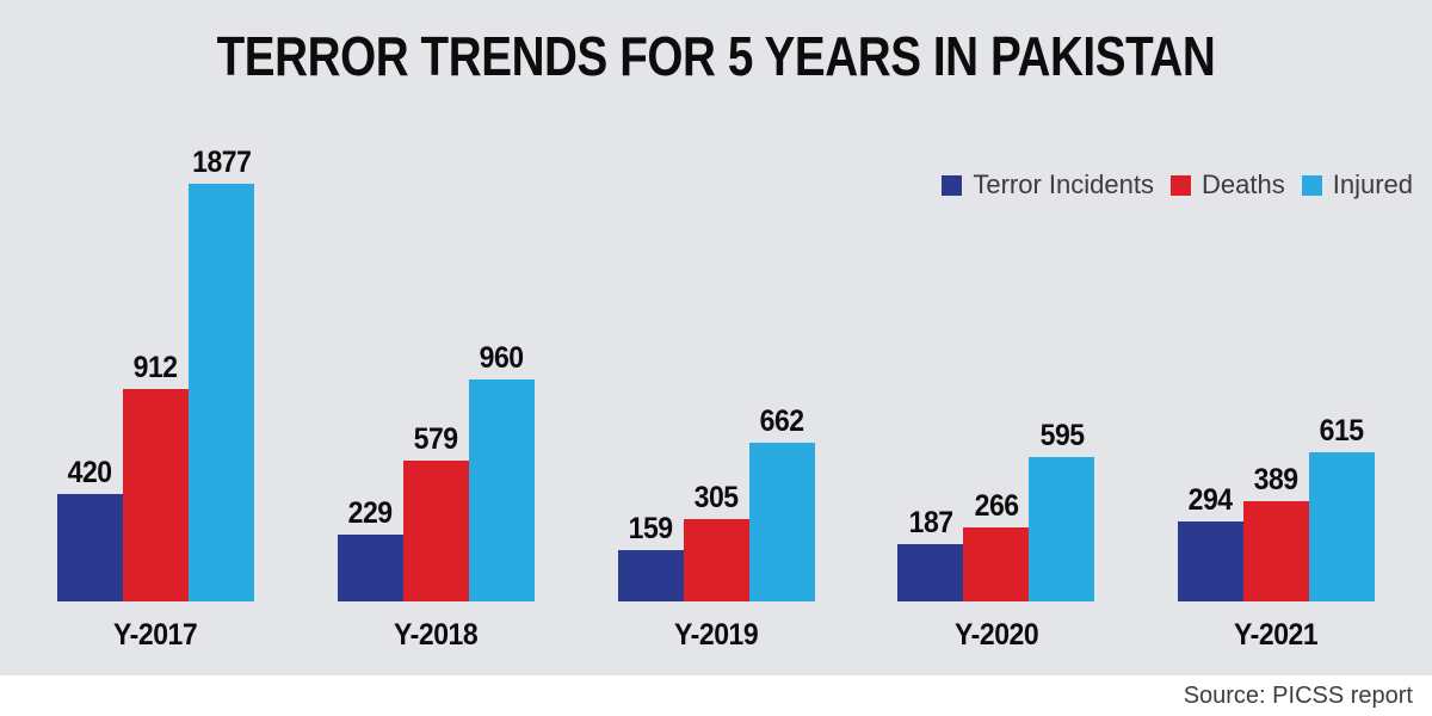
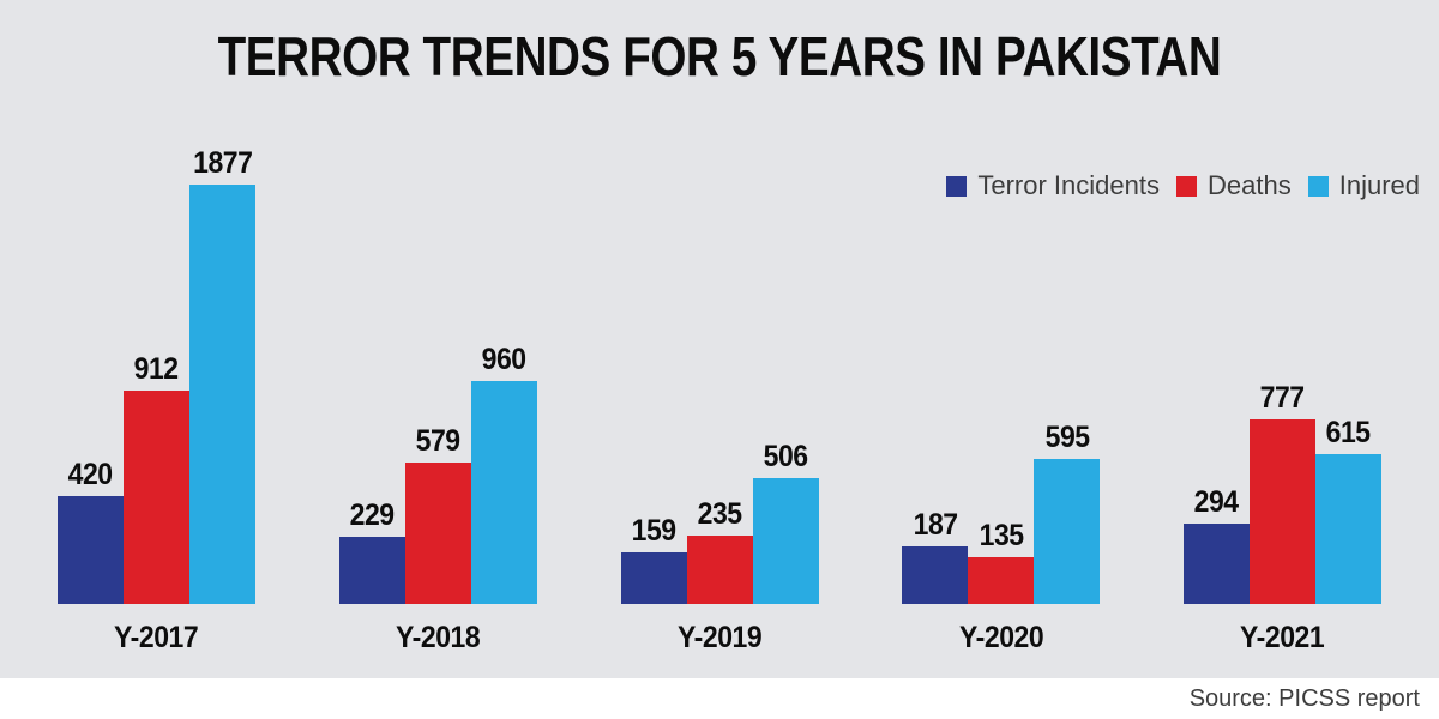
Deaths/Y-2019: 305 -> 235
Injured/Y-2019: 662 -> 506
Deaths/Y-2020: 266 -> 135
Deaths/Y-2021: 389 -> 777
